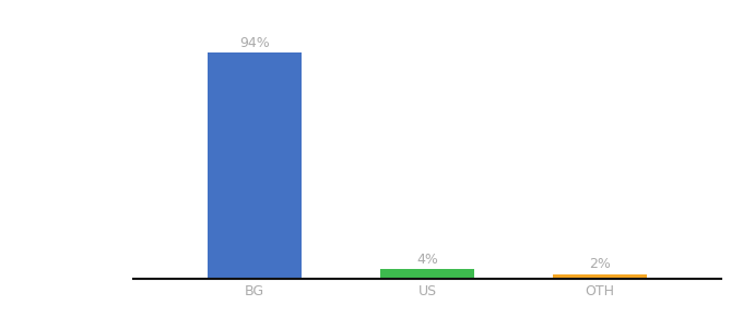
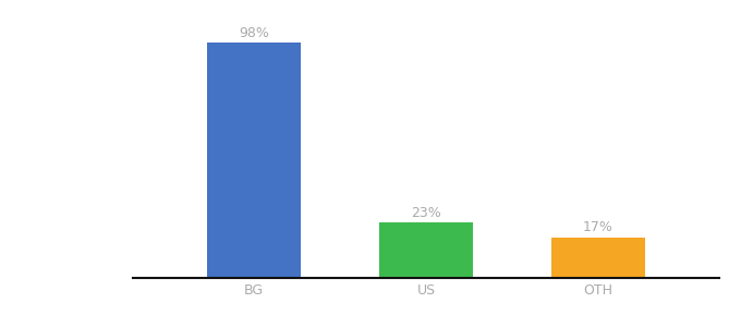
BG: 94% -> 98%
US: 4% -> 23%
OTH: 2% -> 17%
